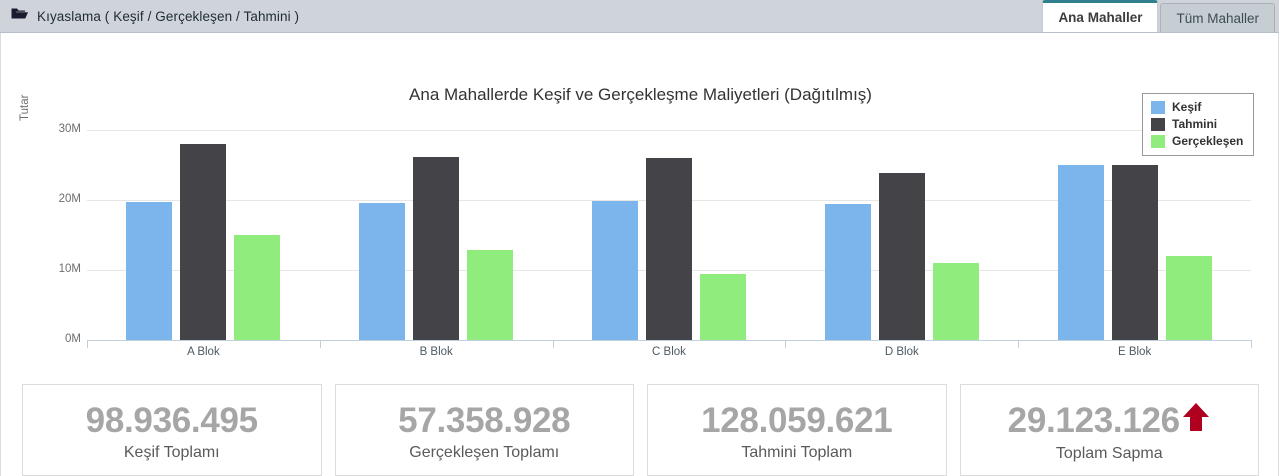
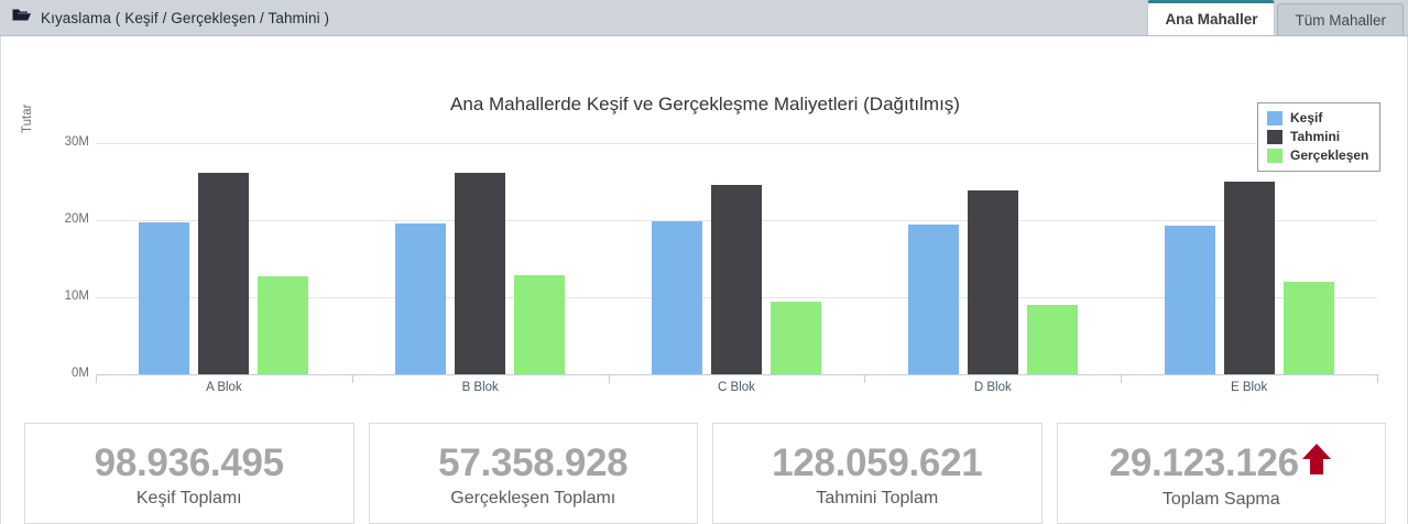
Tahmini/A Blok: 28M -> 26M
Gerçekleşen/A Blok: 15M -> 13M
Tahmini/C Blok: 26M -> 25M
Gerçekleşen/D Blok: 11M -> 9M
Keşif/E Blok: 25M -> 19M
